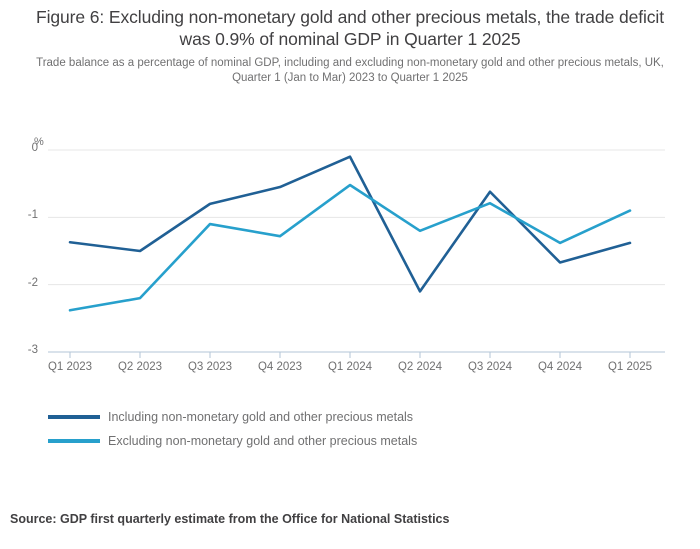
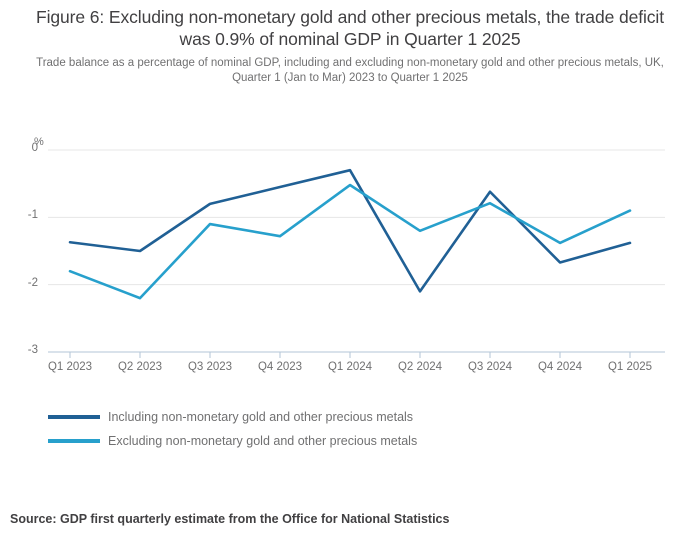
Excluding non-monetary gold and other precious metals/Q1 2023: -2.4 -> -1.8
Including non-monetary gold and other precious metals/Q1 2024: -0.1 -> -0.3
